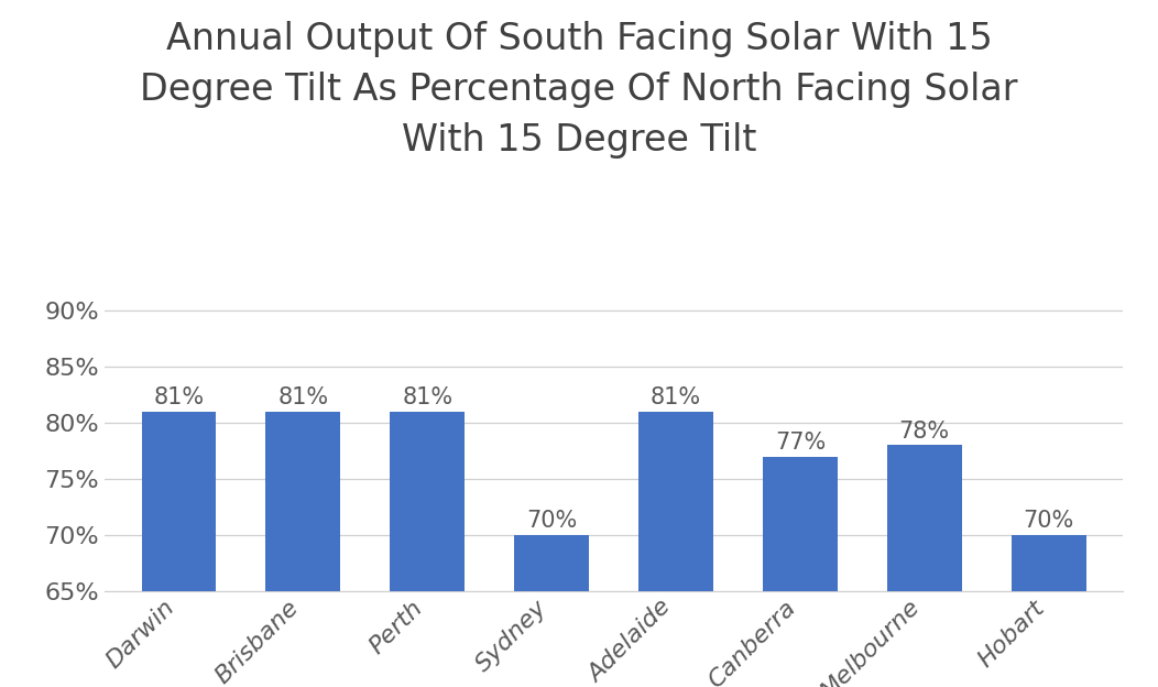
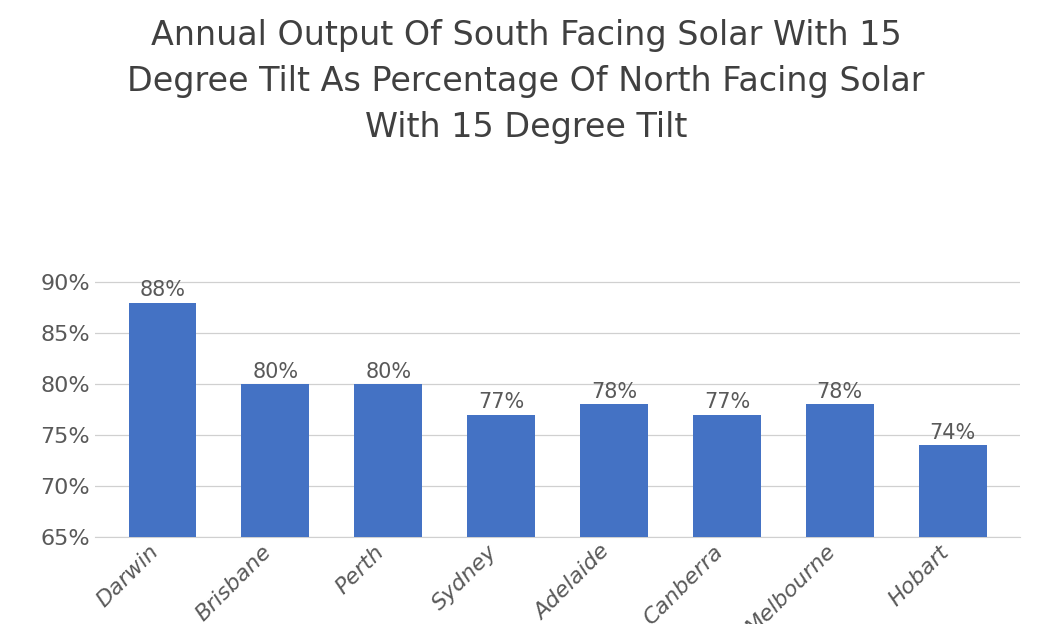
Darwin: 81% -> 88%
Brisbane: 81% -> 80%
Perth: 81% -> 80%
Sydney: 70% -> 77%
Adelaide: 81% -> 78%
Hobart: 70% -> 74%
